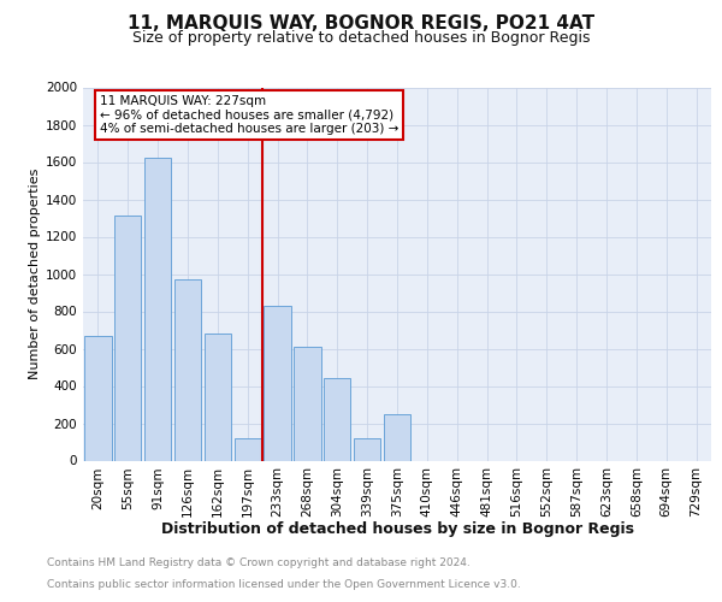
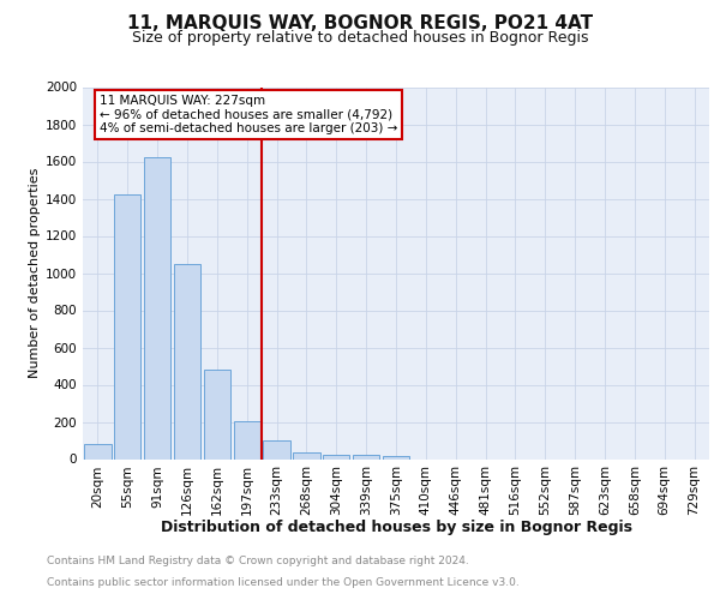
20sqm: 670 -> 80
55sqm: 1310 -> 1420
126sqm: 970 -> 1050
162sqm: 680 -> 480
197sqm: 120 -> 200
233sqm: 830 -> 100
268sqm: 610 -> 40
304sqm: 440 -> 20
339sqm: 120 -> 20
375sqm: 250 -> 20
